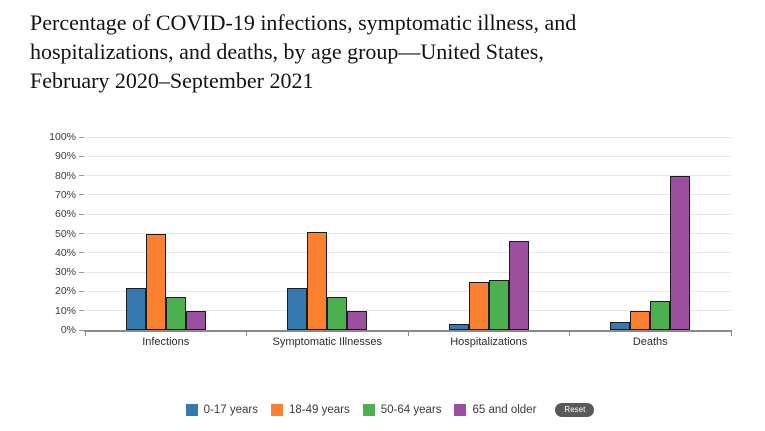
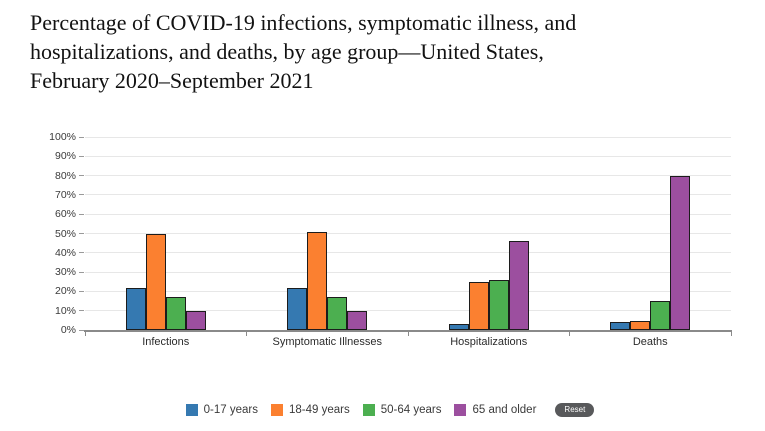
18-49 years/Deaths: 10% -> 4%
